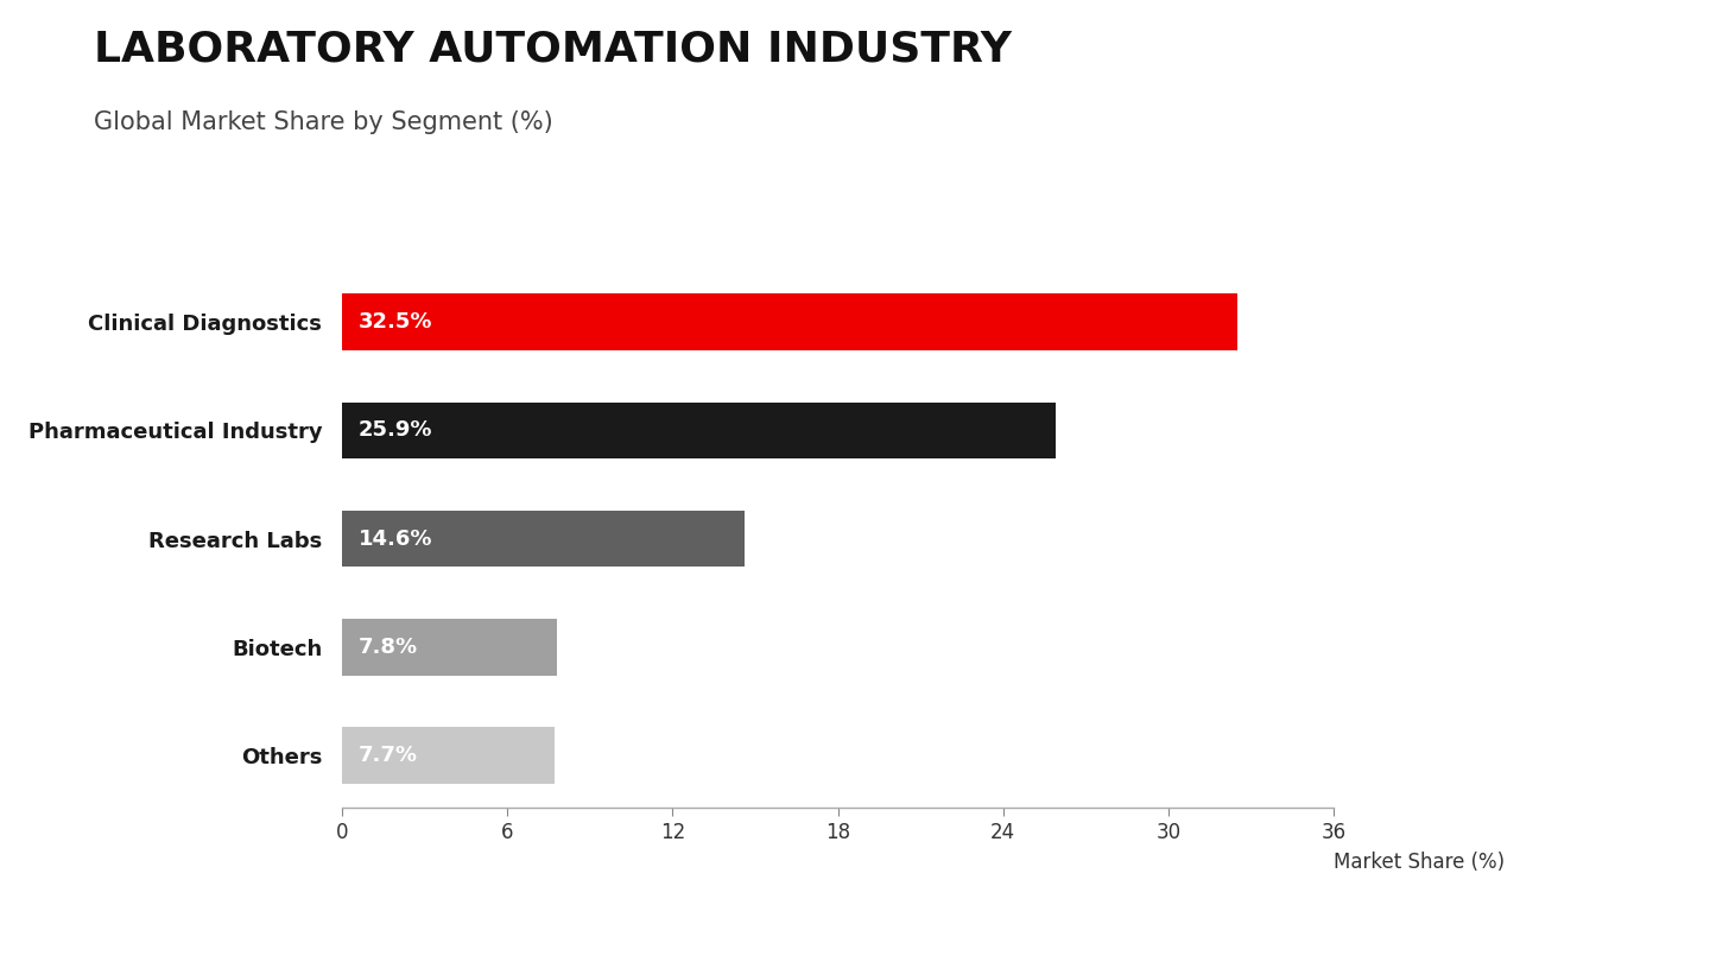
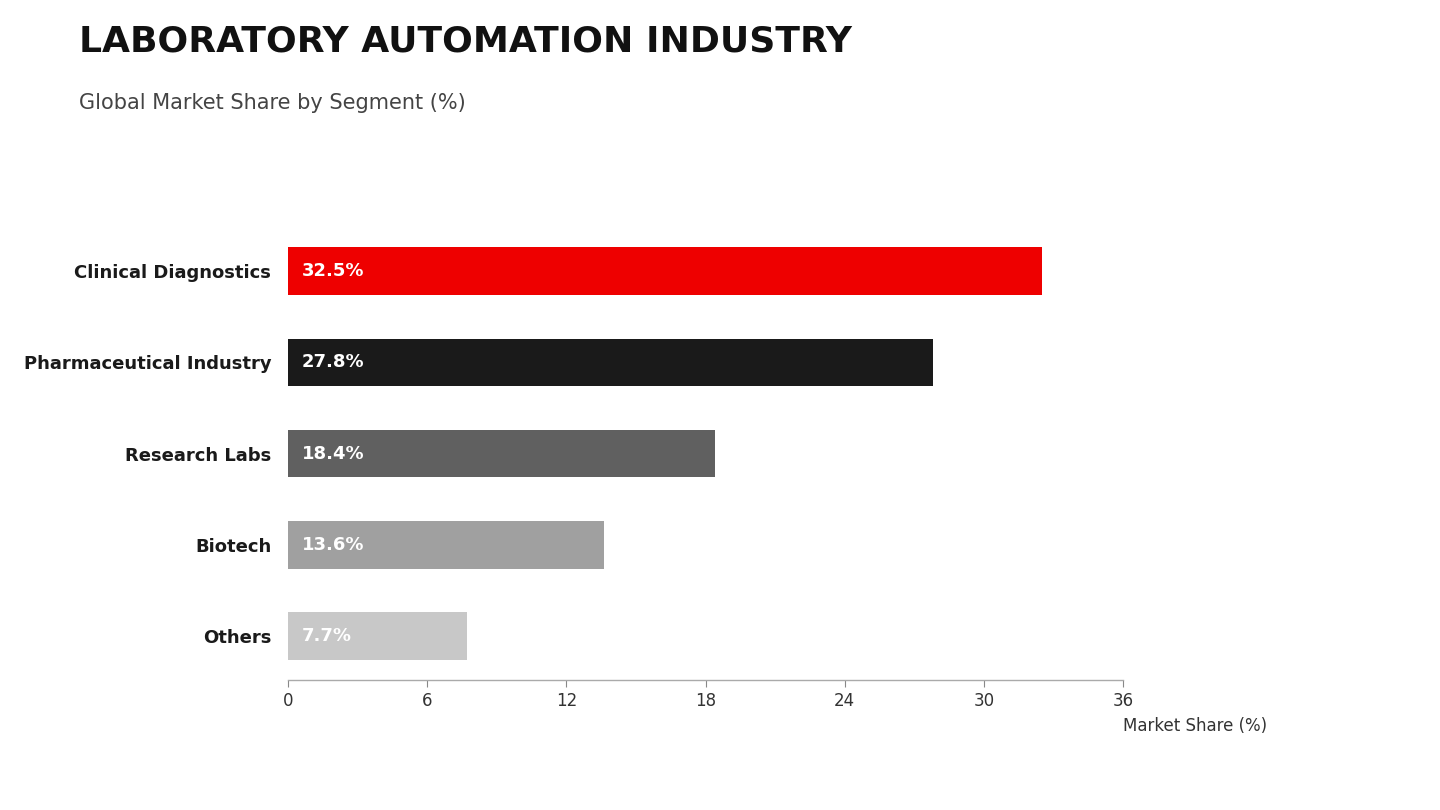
Pharmaceutical Industry: 25.9% -> 27.8%
Research Labs: 14.6% -> 18.4%
Biotech: 7.8% -> 13.6%
